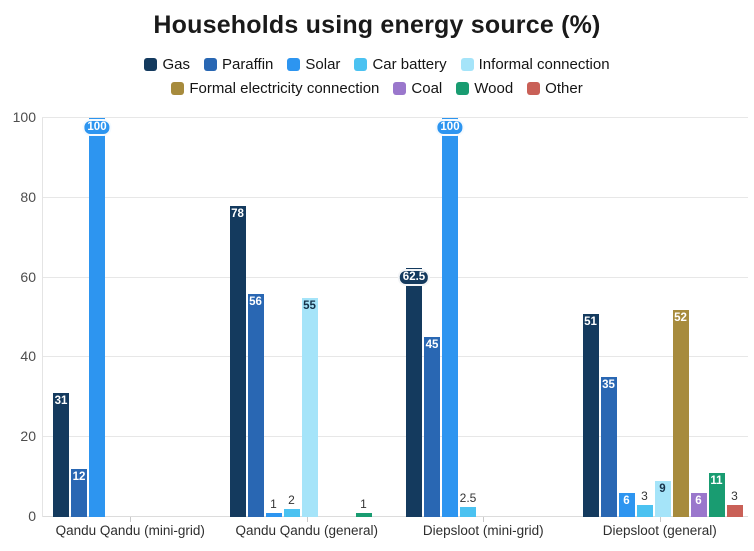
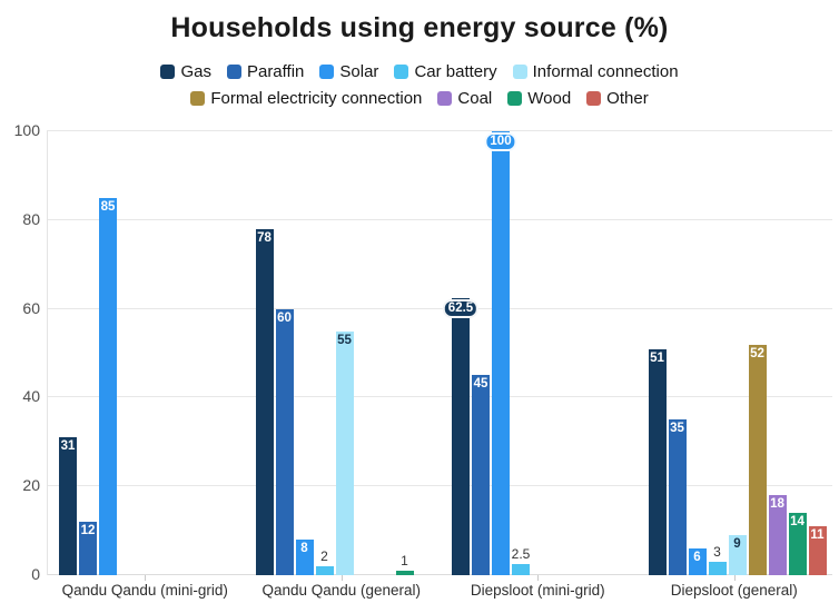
Solar/Qandu Qandu (mini-grid): 100 -> 85
Paraffin/Qandu Qandu (general): 56 -> 60
Solar/Qandu Qandu (general): 1 -> 8
Coal/Diepsloot (general): 6 -> 18
Wood/Diepsloot (general): 11 -> 14
Other/Diepsloot (general): 3 -> 11
